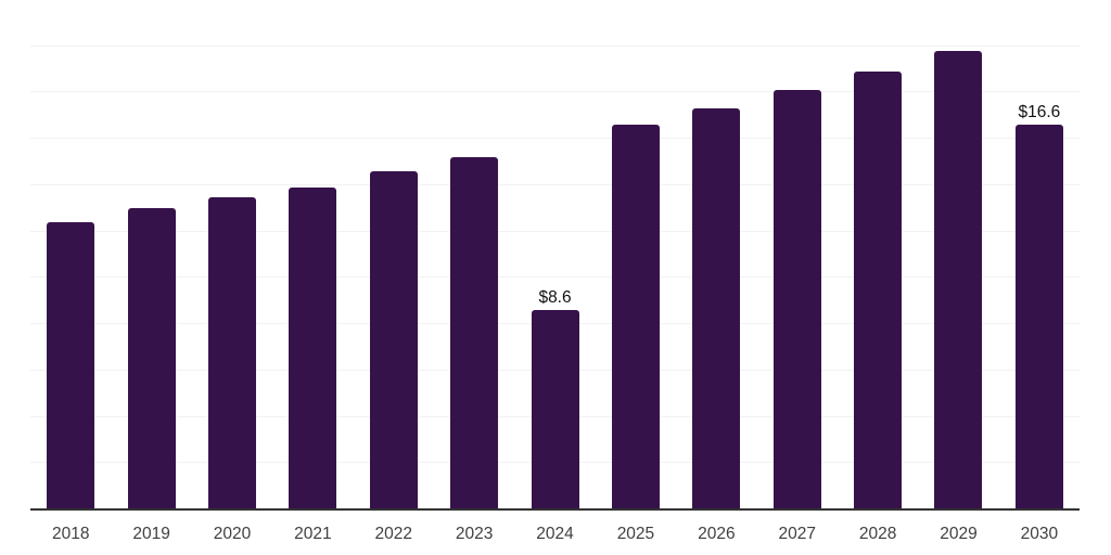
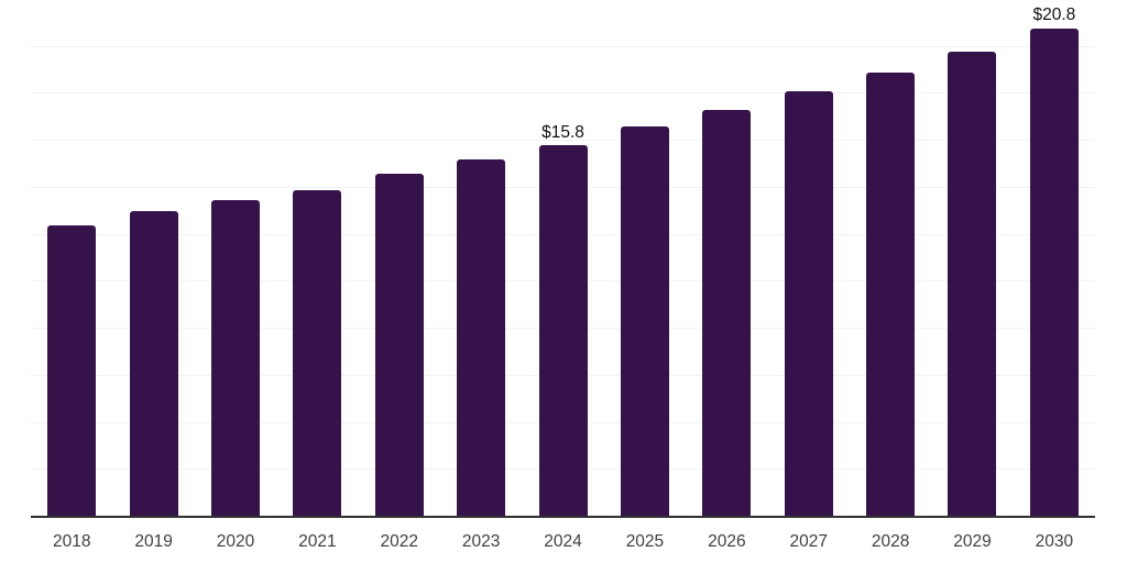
2024: $8.6 -> $15.8
2030: $16.6 -> $20.8
